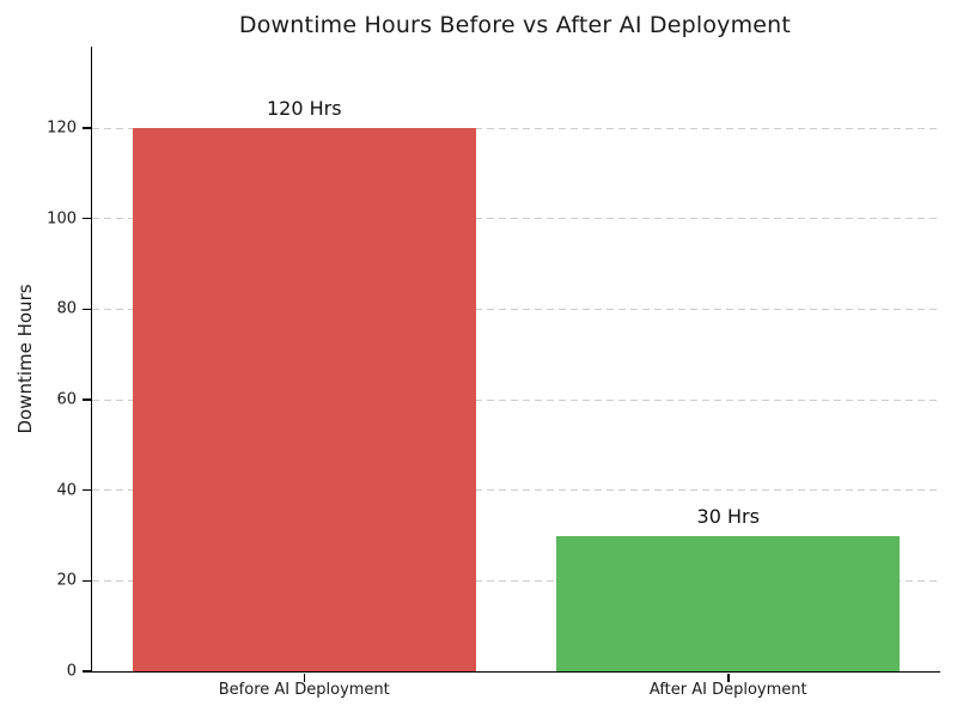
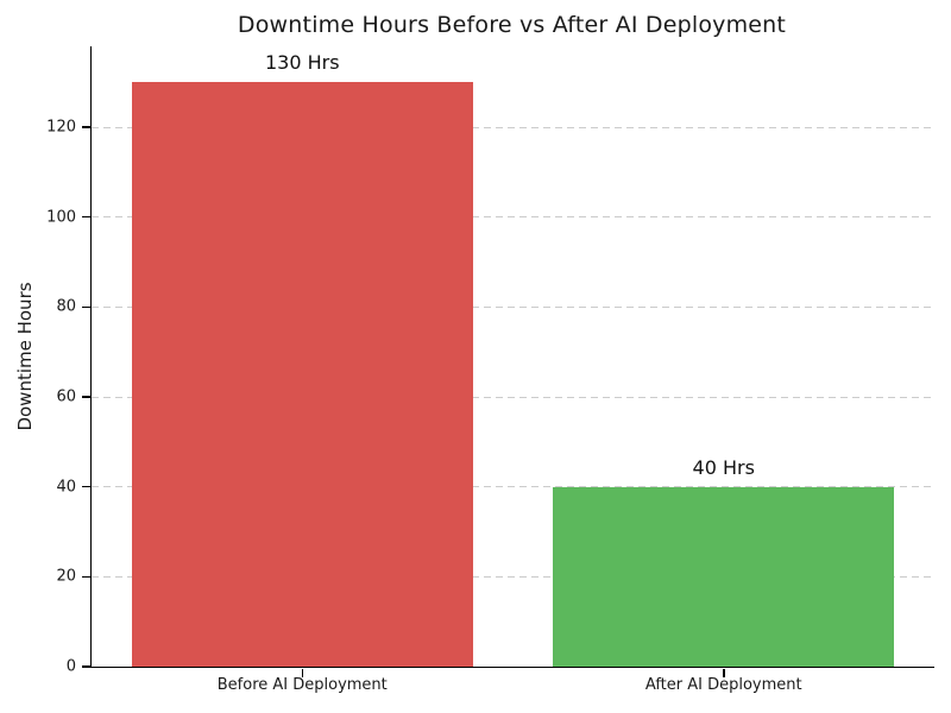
Before AI Deployment: 120 -> 130
After AI Deployment: 30 -> 40
